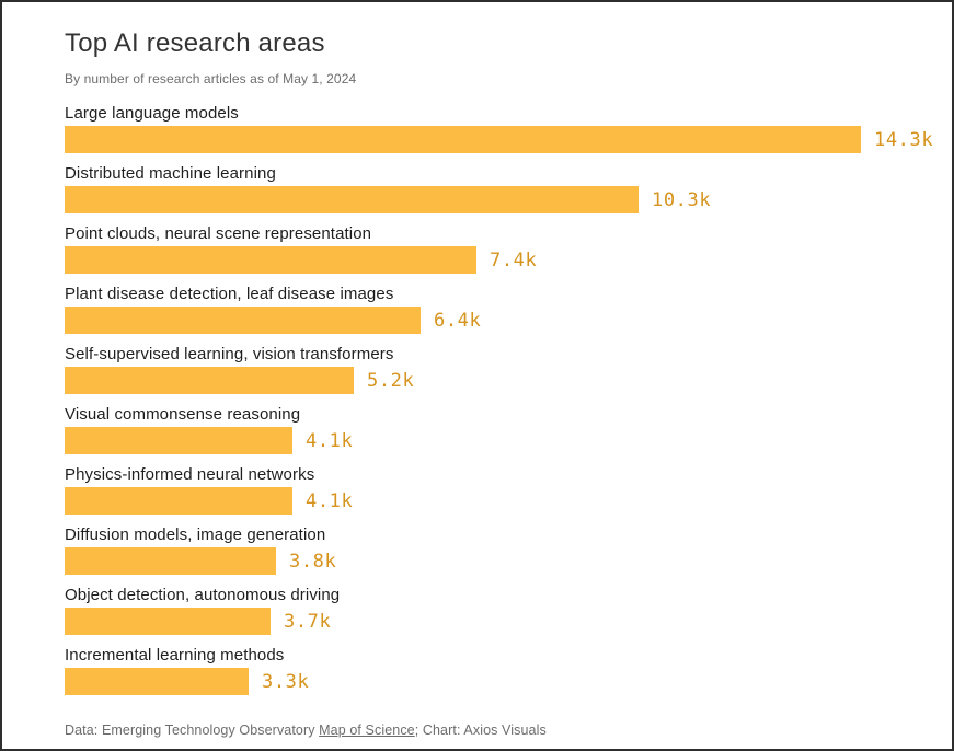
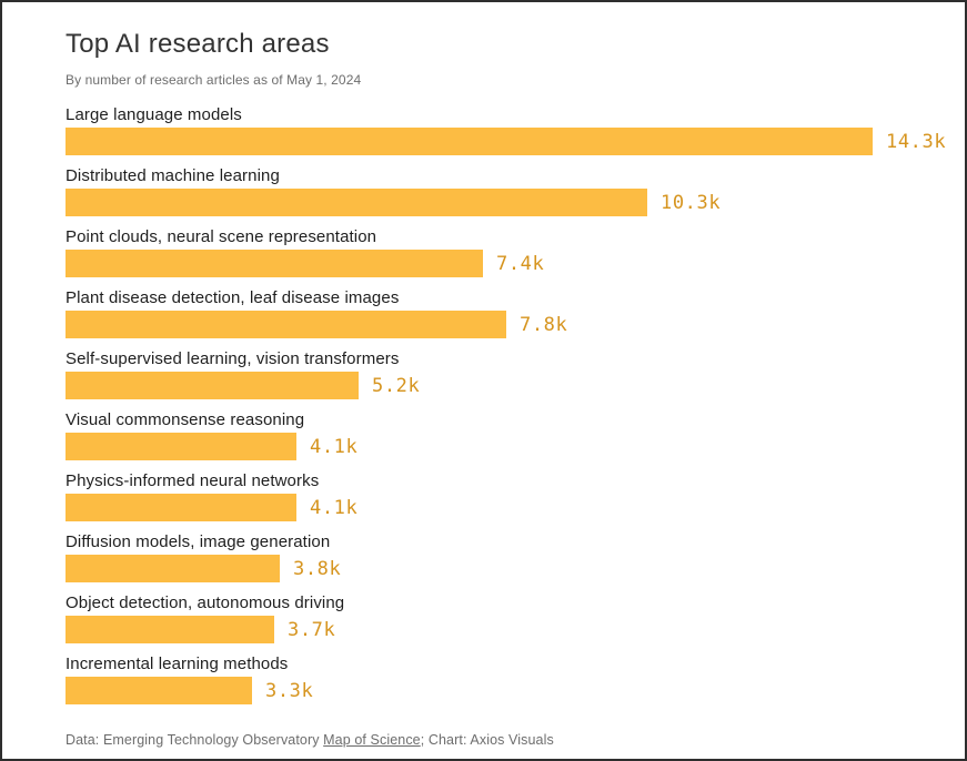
Plant disease detection, leaf disease images: 6.4k -> 7.8k
